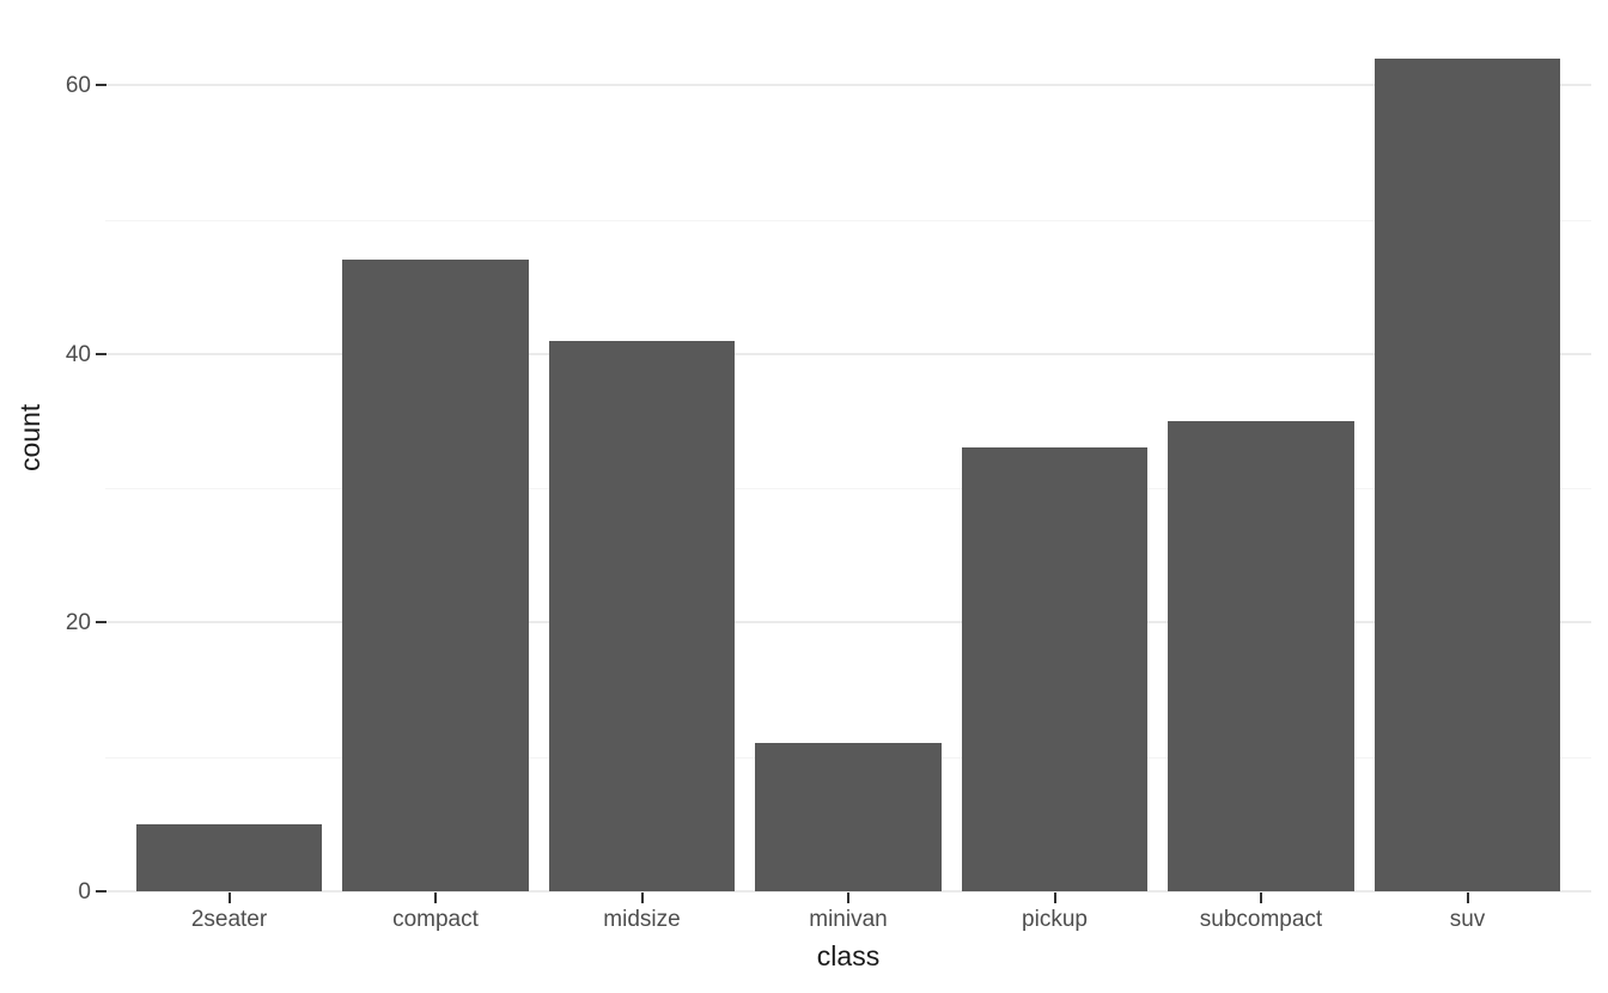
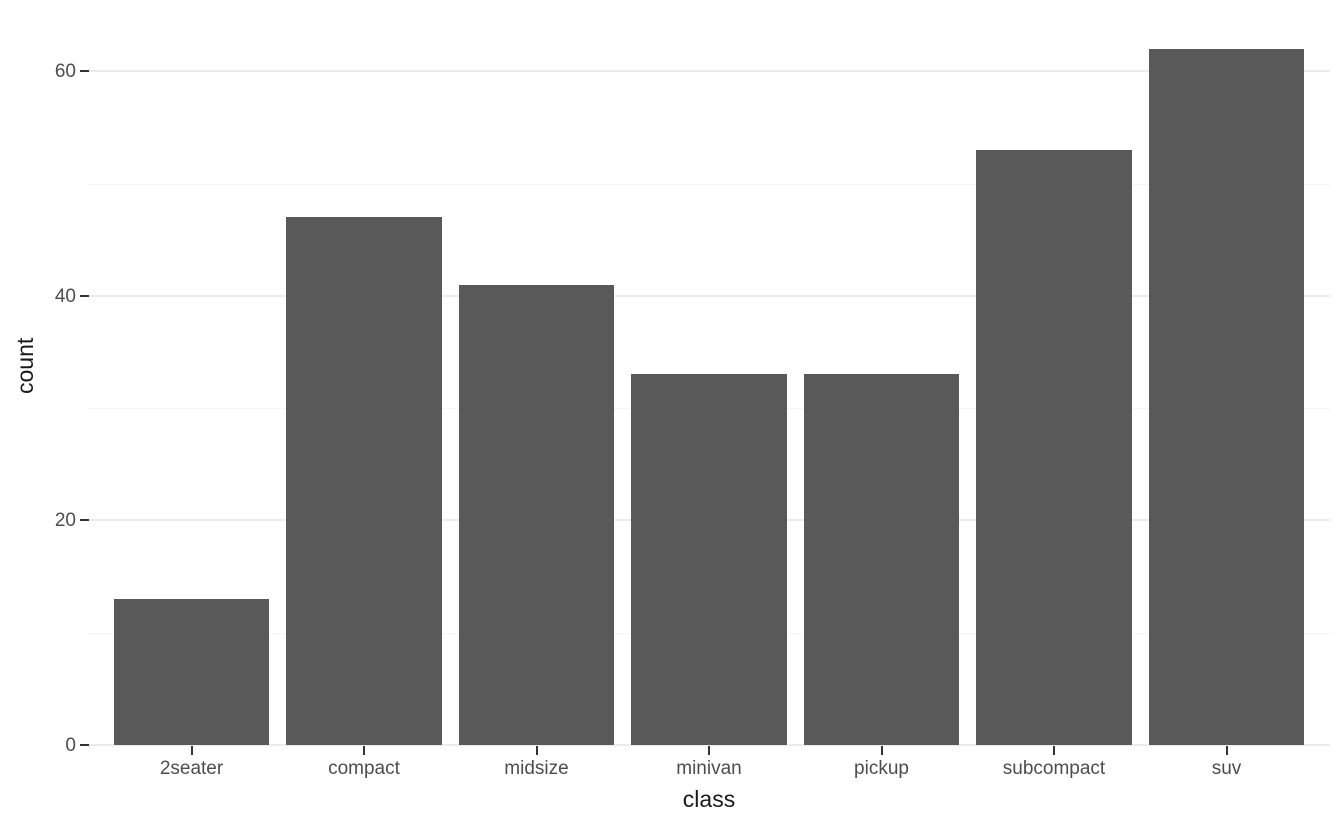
2seater: 5 -> 13
minivan: 11 -> 33
subcompact: 35 -> 53
